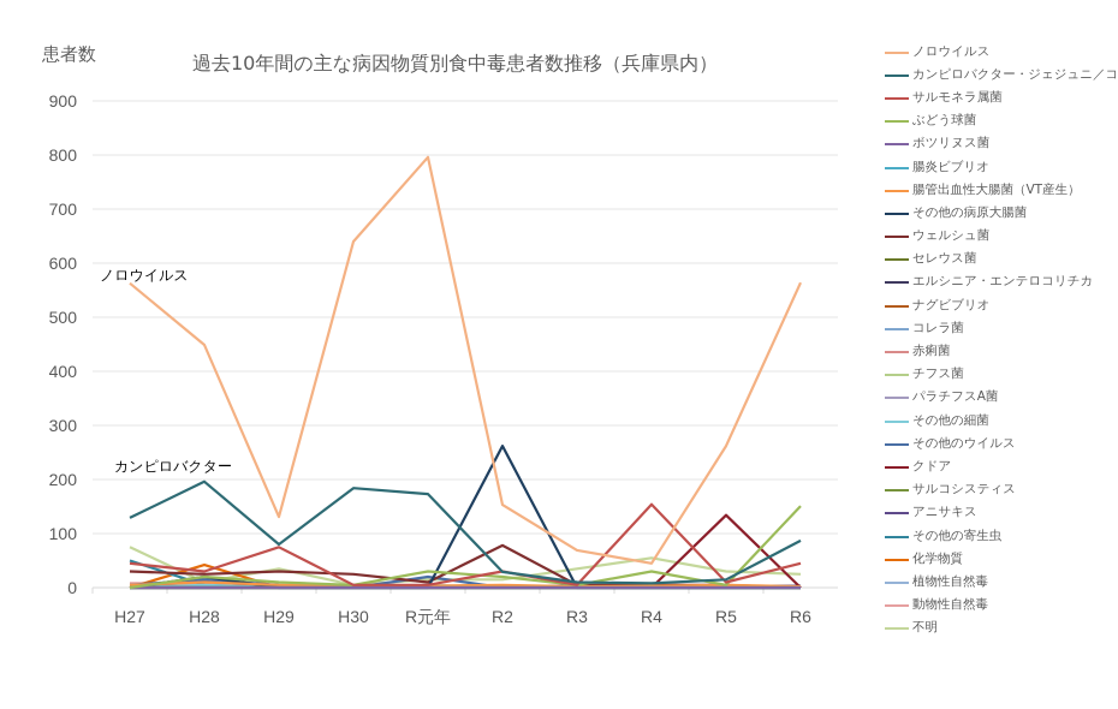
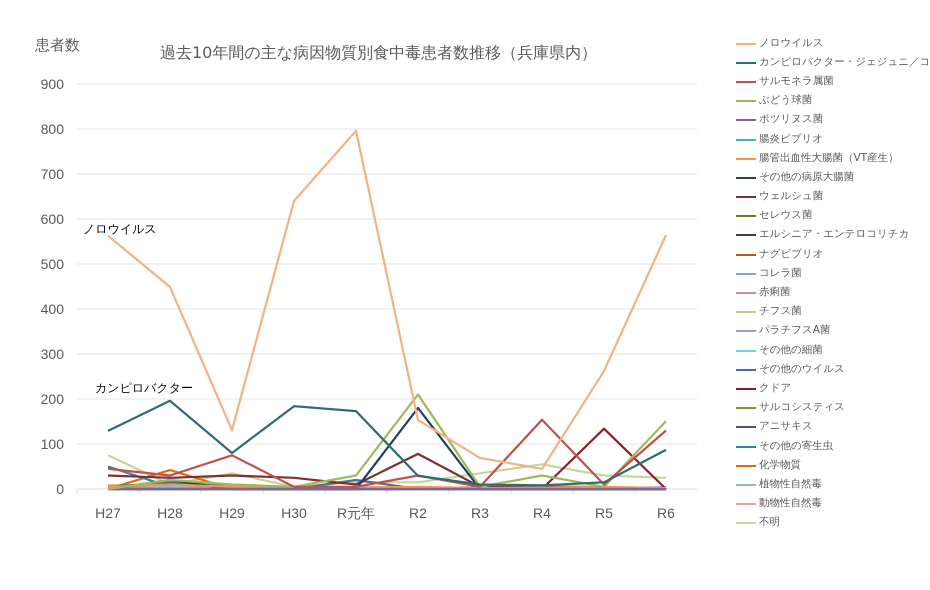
ぶどう球菌/R2: 20 -> 210
その他の病原大腸菌/R2: 260 -> 180
サルモネラ属菌/R6: 40 -> 130
